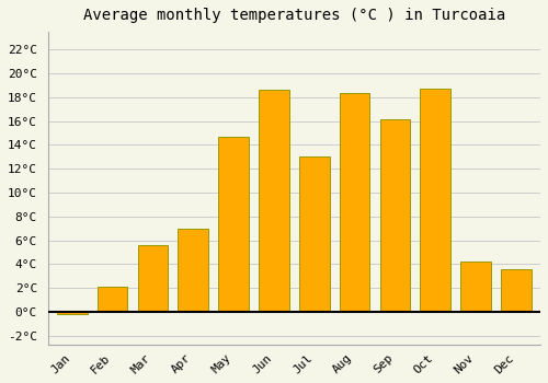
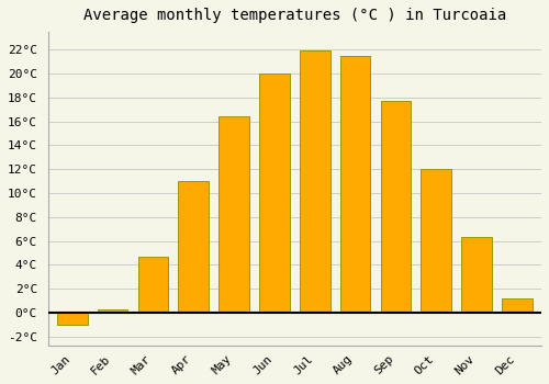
Jan: -0.2°C -> -1.0°C
Feb: 2.1°C -> 0.3°C
Mar: 5.6°C -> 4.7°C
Apr: 7.0°C -> 11.0°C
May: 14.7°C -> 16.4°C
Jun: 18.6°C -> 20.0°C
Jul: 13.0°C -> 21.9°C
Aug: 18.4°C -> 21.5°C
Sep: 16.2°C -> 17.7°C
Oct: 18.7°C -> 12.0°C
Nov: 4.2°C -> 6.3°C
Dec: 3.6°C -> 1.2°C
